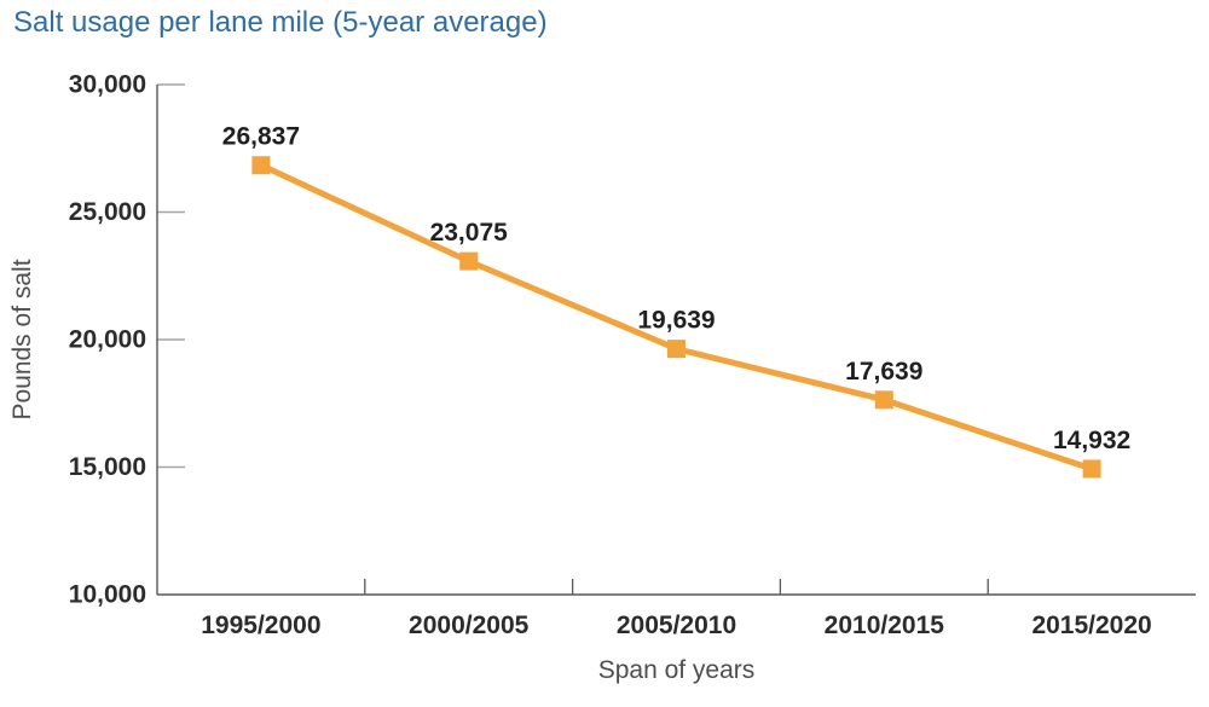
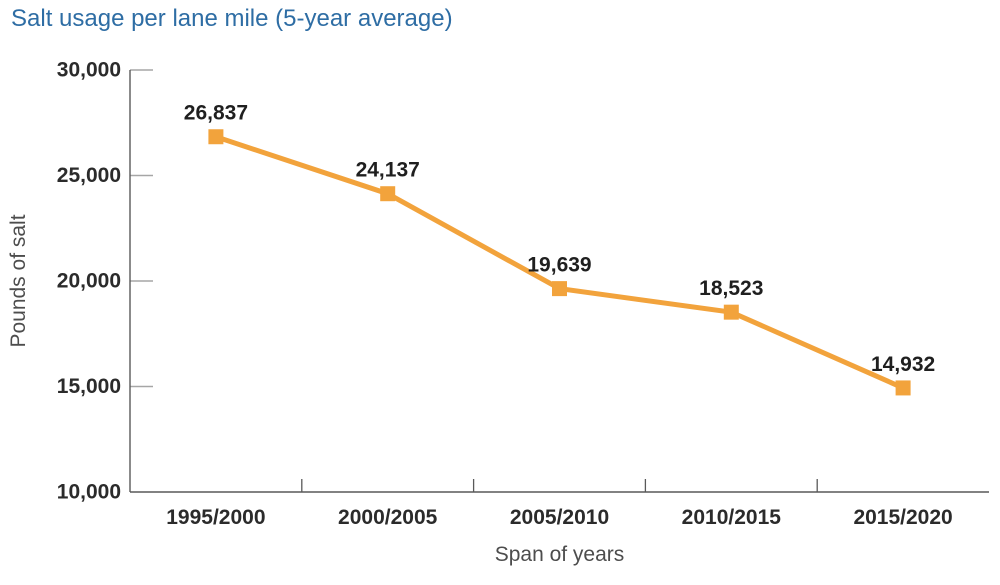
2000/2005: 23,075 -> 24,137
2010/2015: 17,639 -> 18,523
